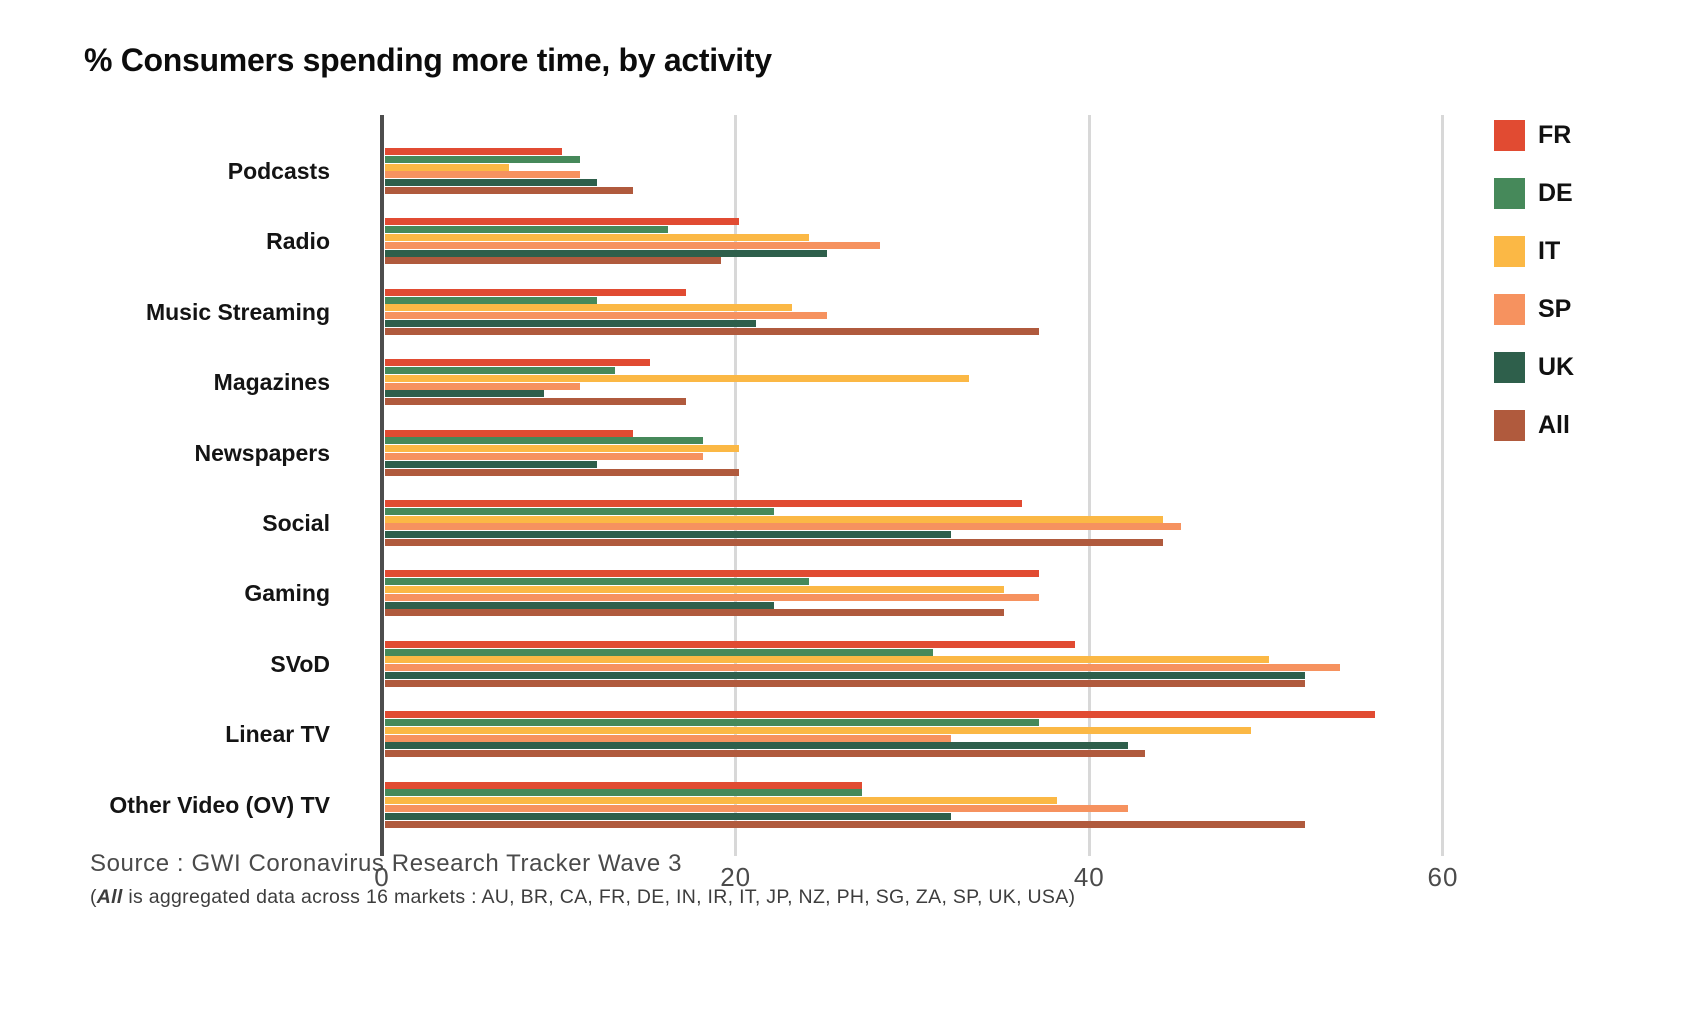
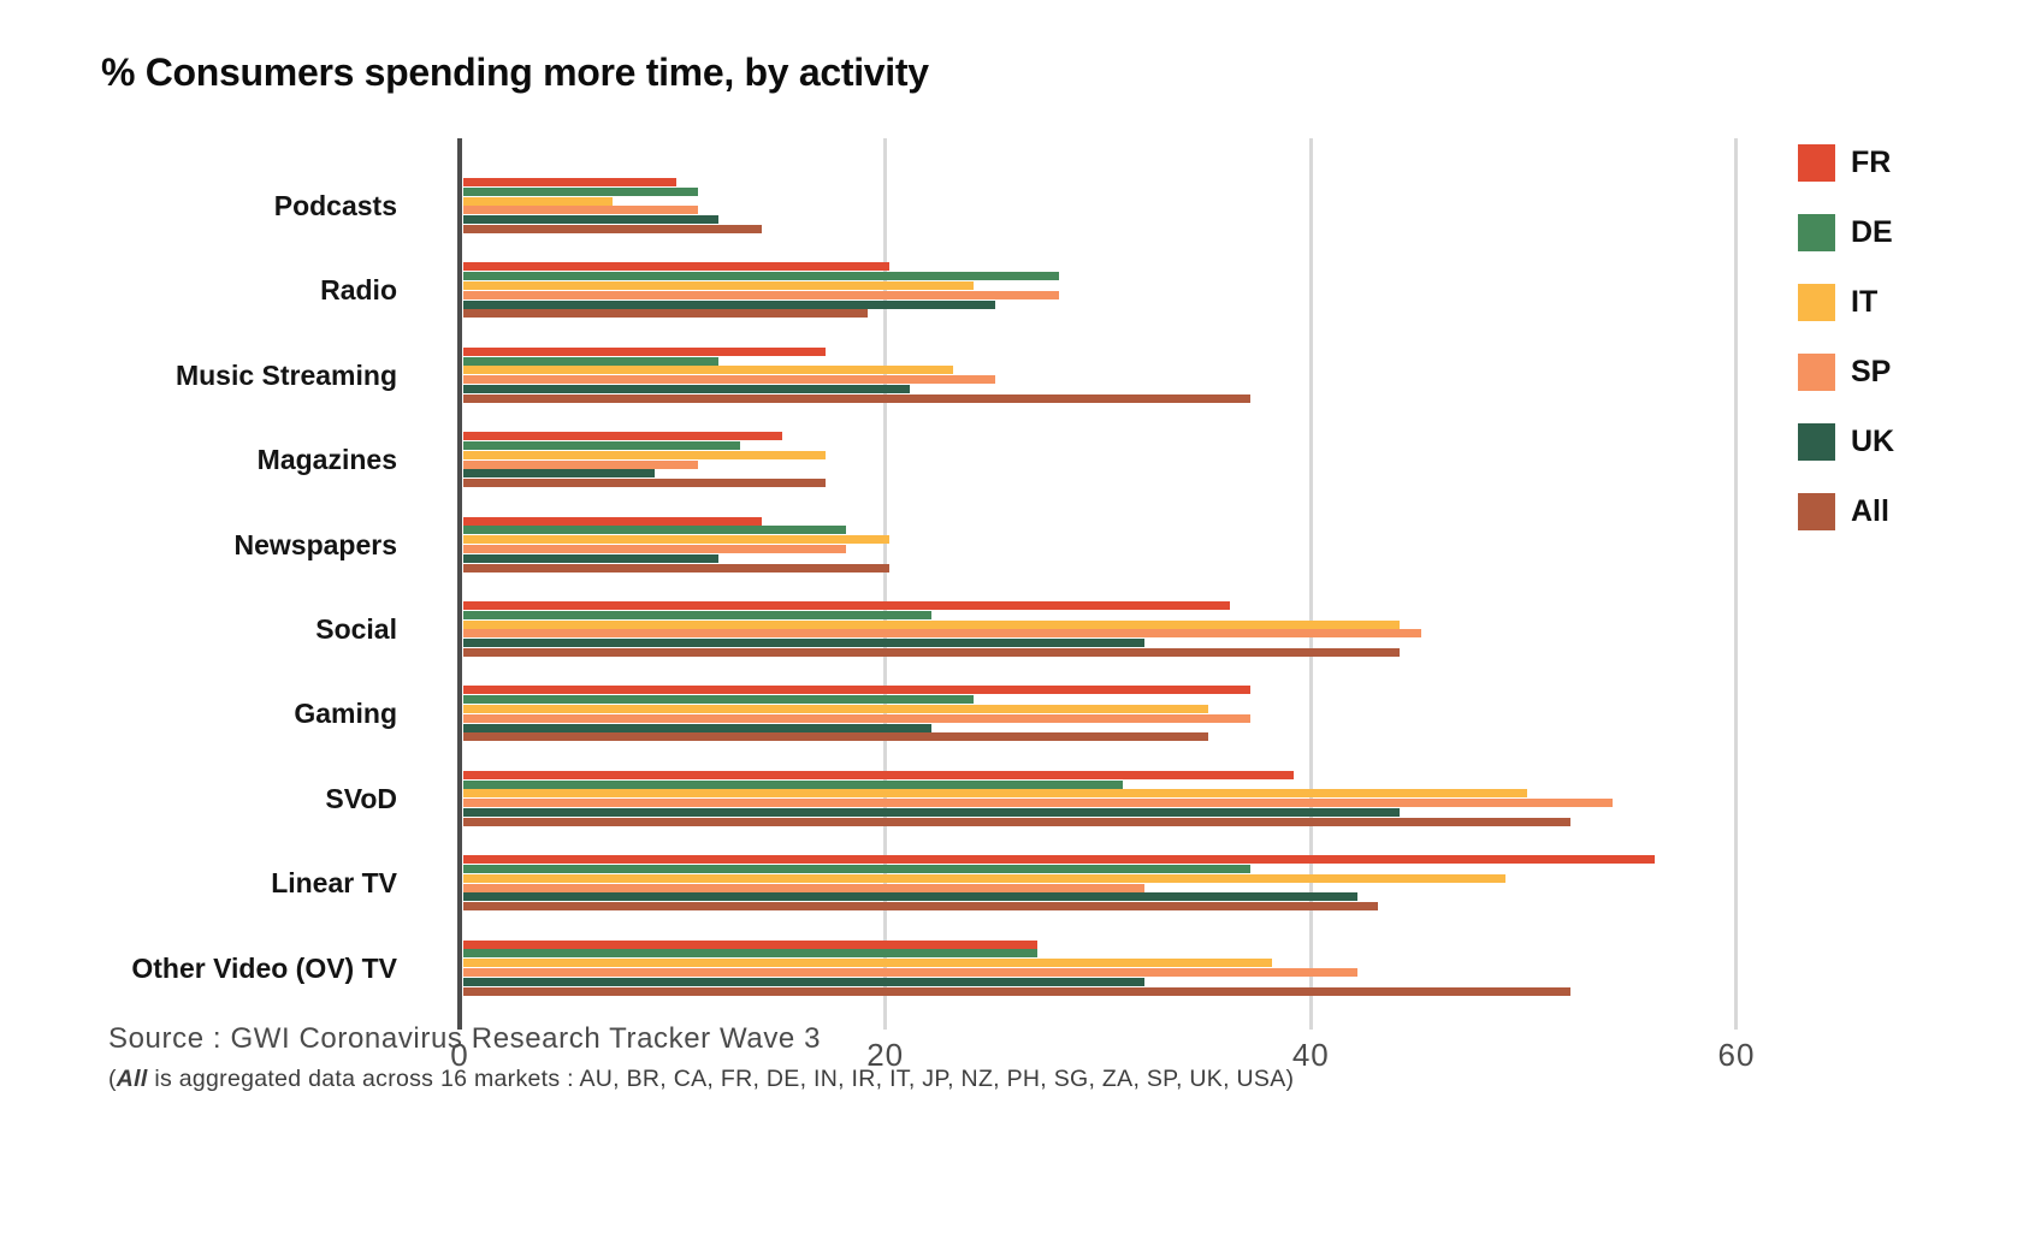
DE/Radio: 16 -> 28
IT/Magazines: 33 -> 17
UK/SVoD: 52 -> 44
